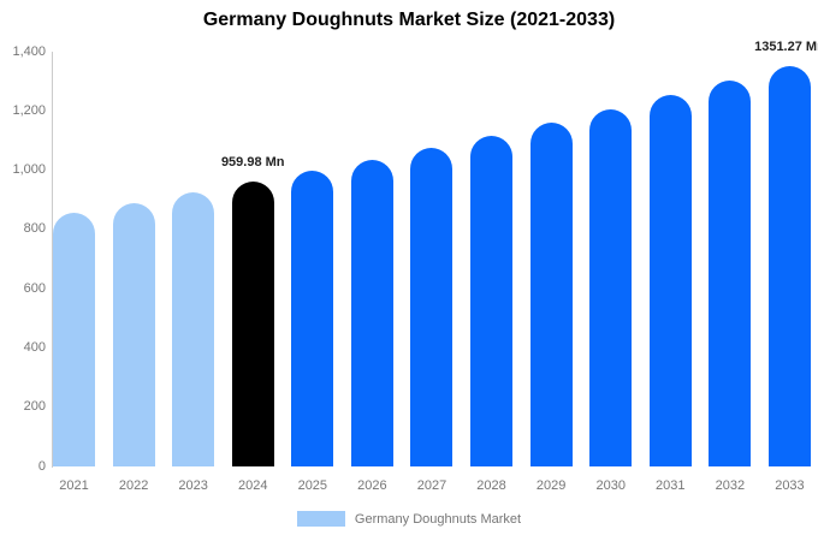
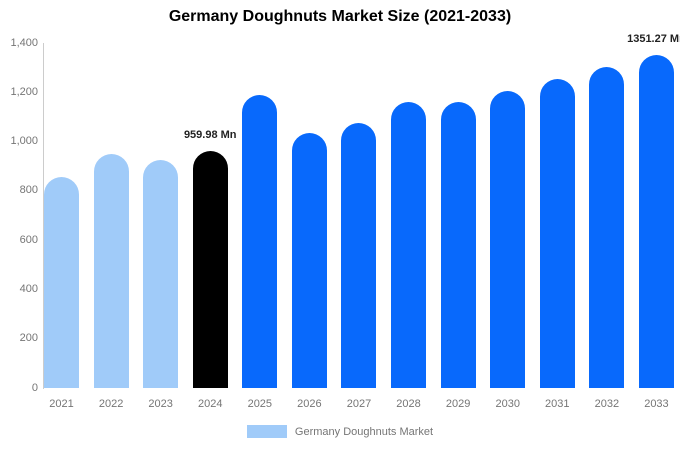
2022: 890 -> 950
2025: 1000 -> 1190
2028: 1120 -> 1160
